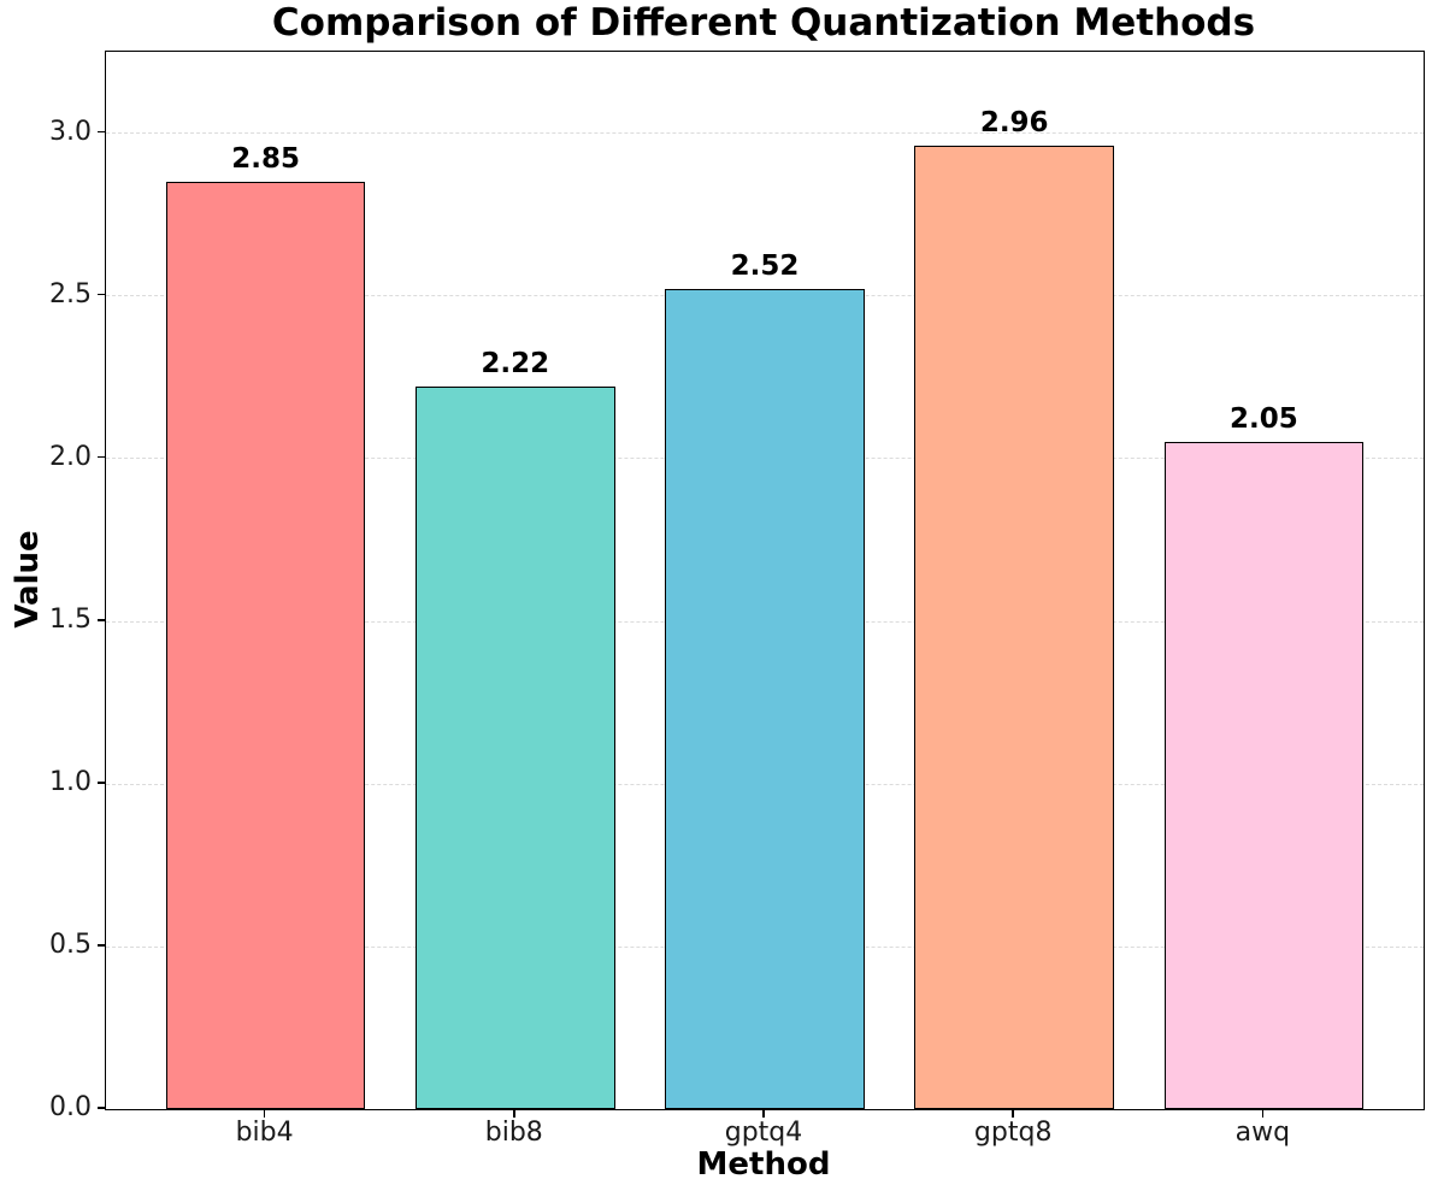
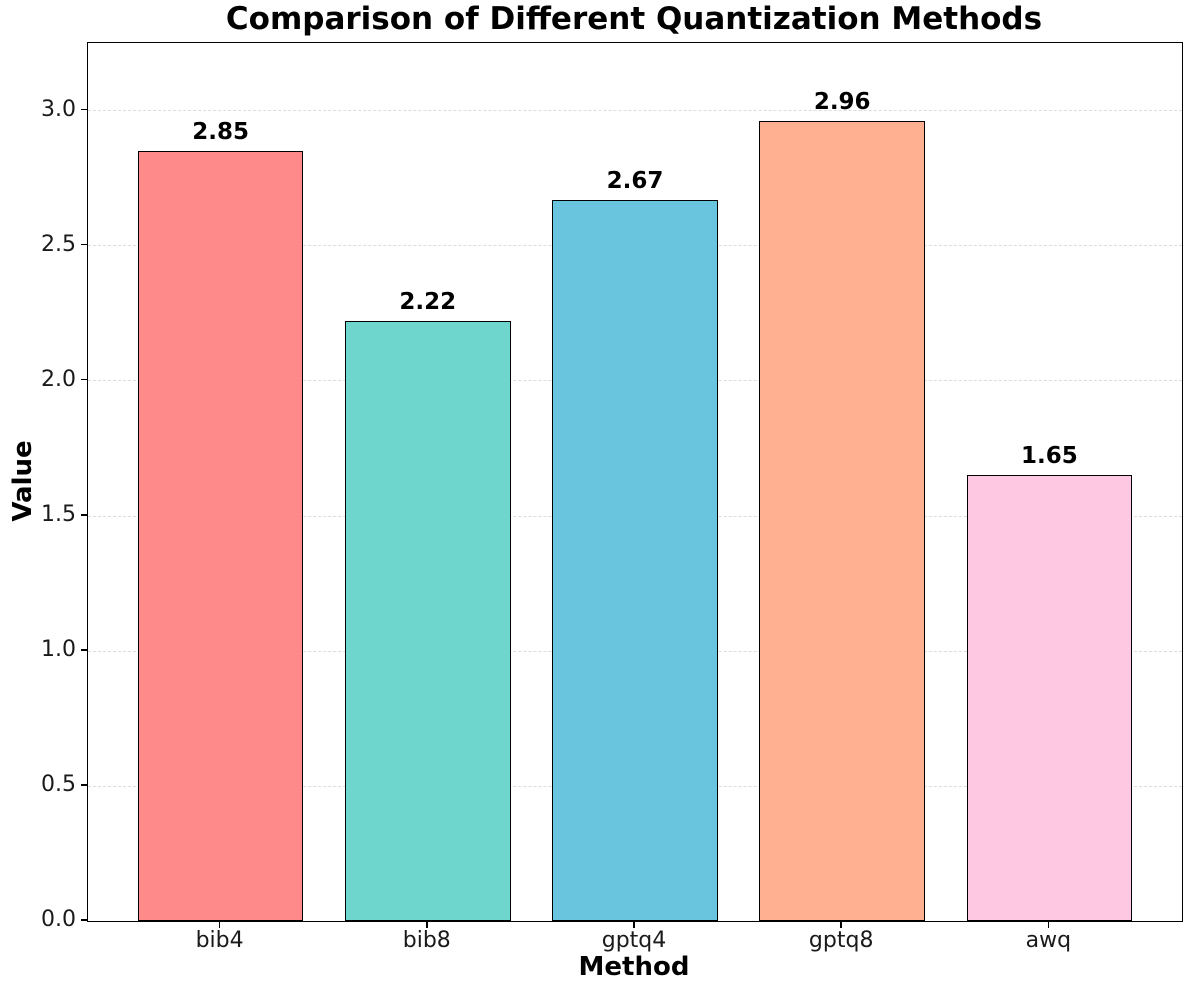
gptq4: 2.52 -> 2.67
awq: 2.05 -> 1.65
